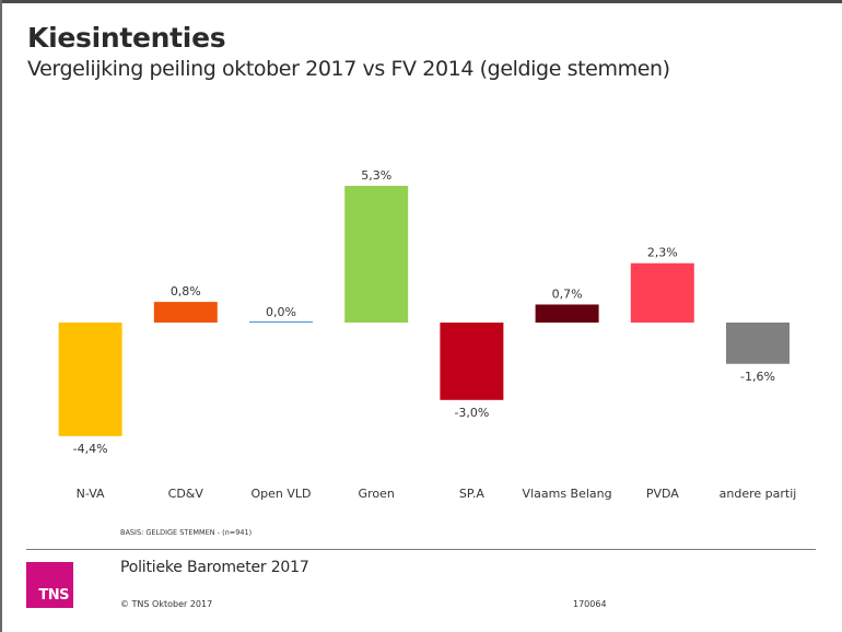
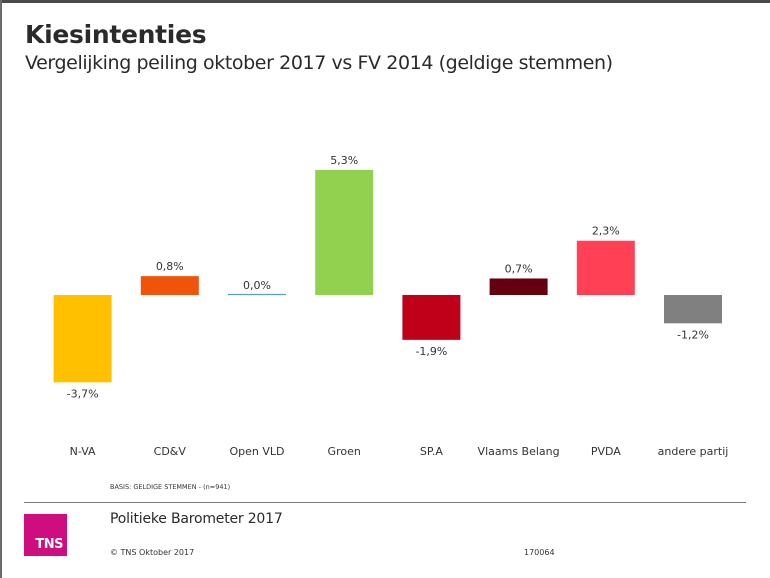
N-VA: -4,4% -> -3,7%
SP.A: -3,0% -> -1,9%
andere partij: -1,6% -> -1,2%
